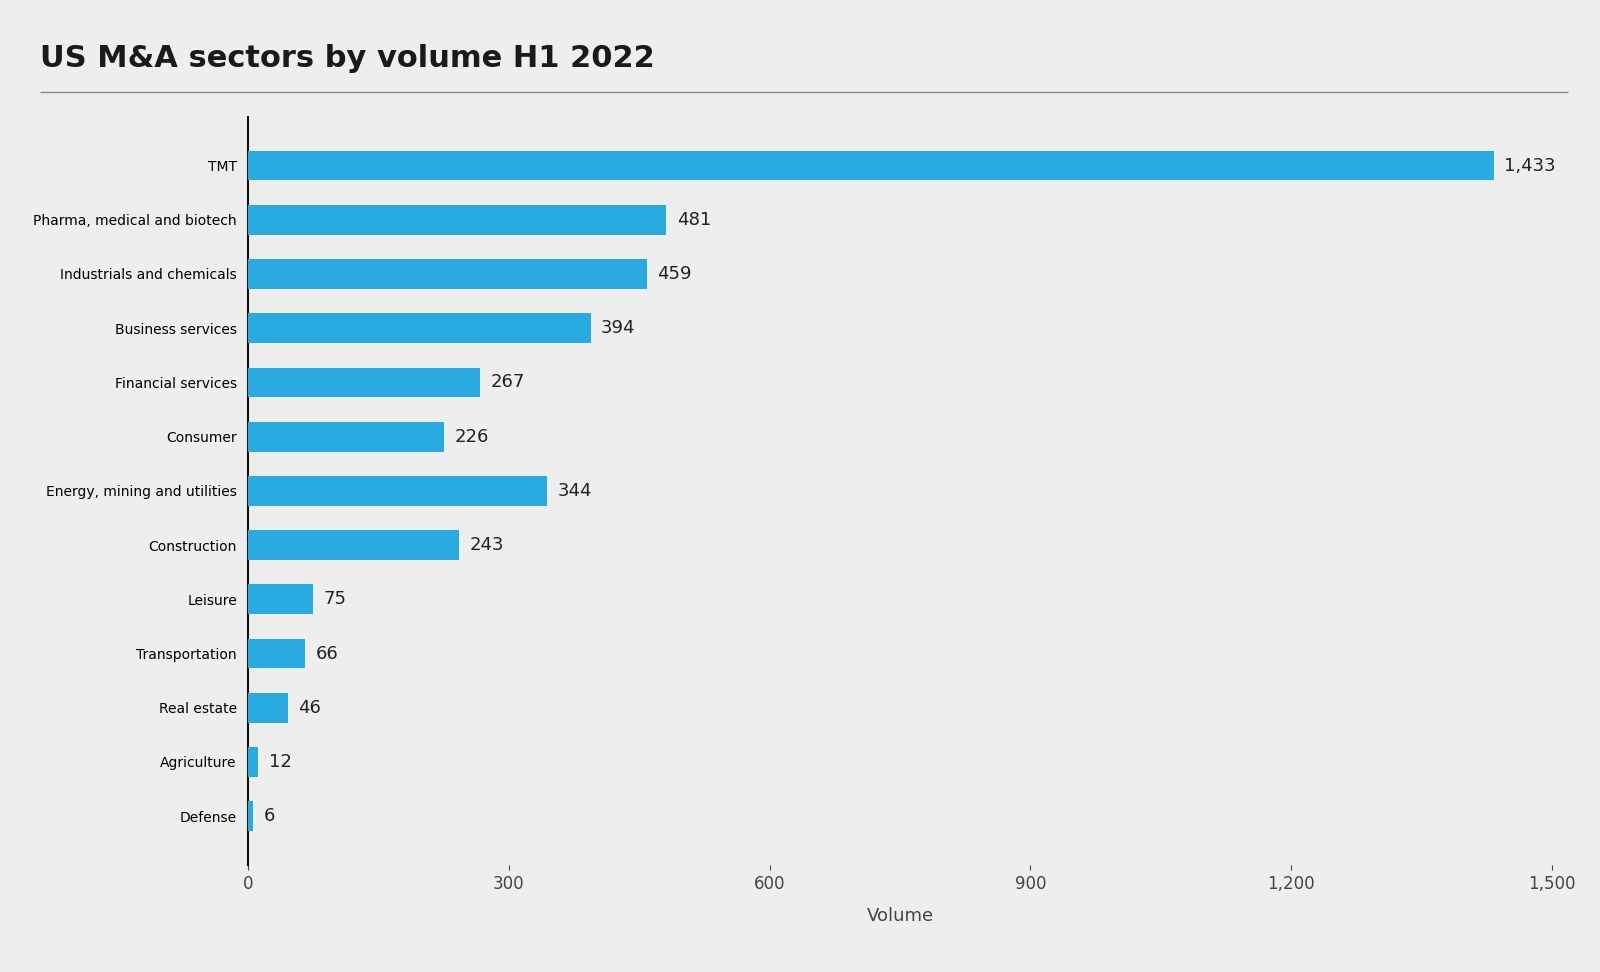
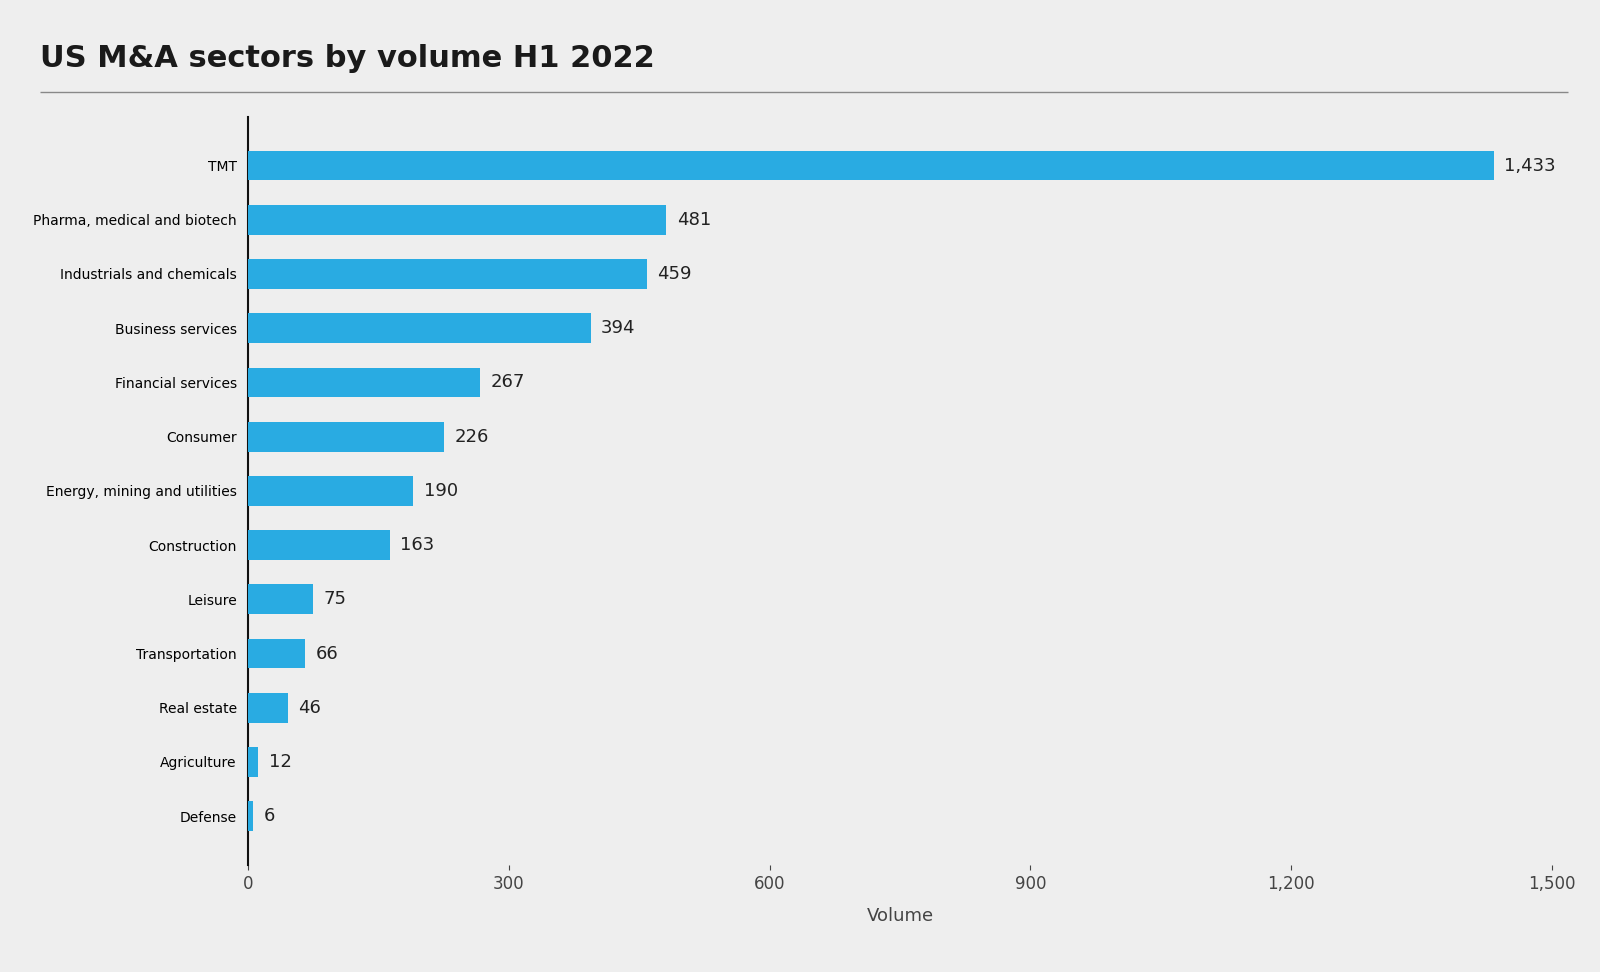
Energy, mining and utilities: 344 -> 190
Construction: 243 -> 163
